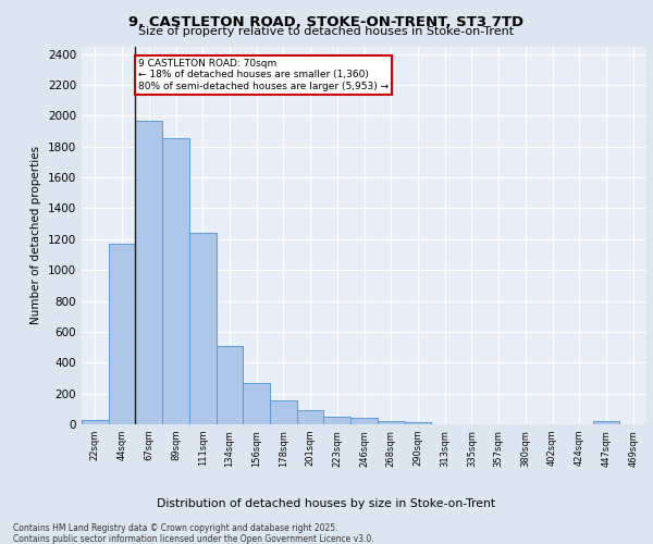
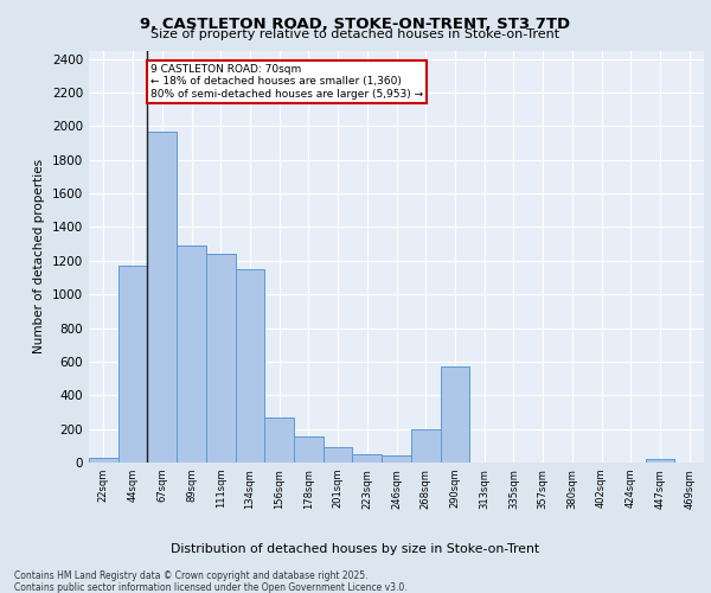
89sqm: 1860 -> 1290
134sqm: 510 -> 1150
268sqm: 20 -> 200
290sqm: 20 -> 570
